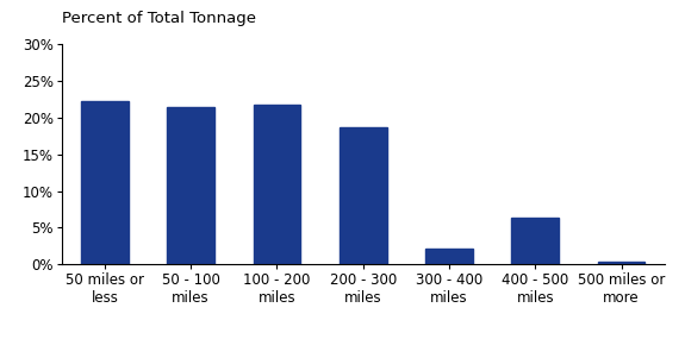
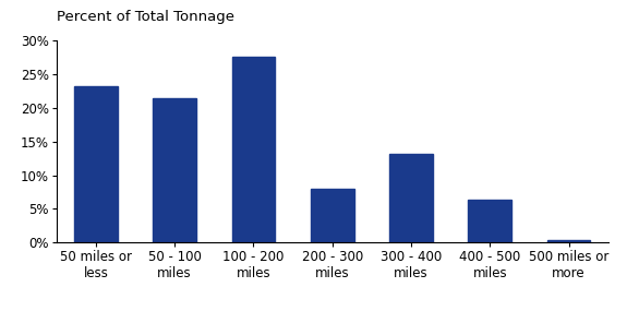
50 miles or less: 22.2% -> 23.2%
100 - 200 miles: 21.8% -> 27.5%
200 - 300 miles: 18.6% -> 8.0%
300 - 400 miles: 2.2% -> 13.1%
